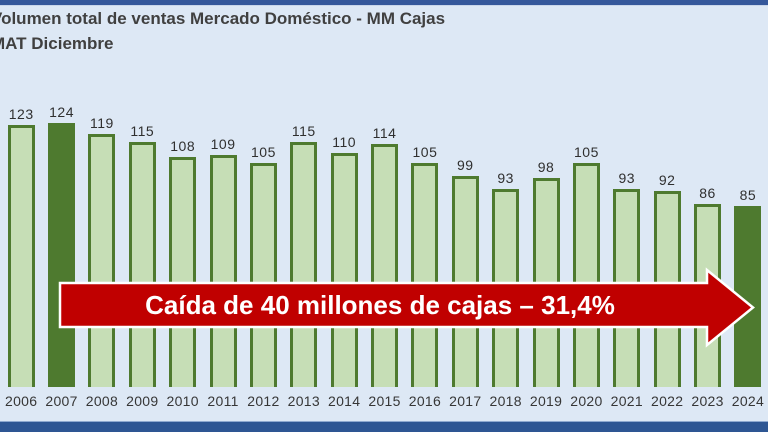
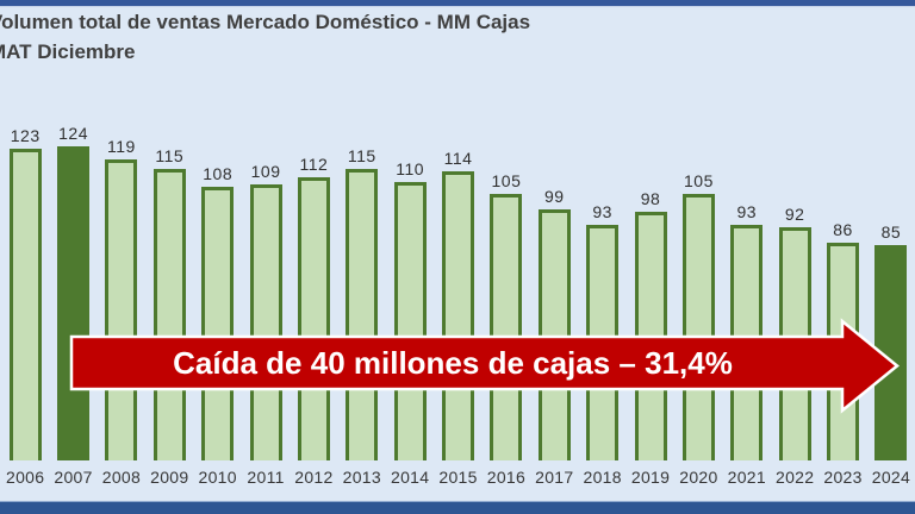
2012: 105 -> 112
